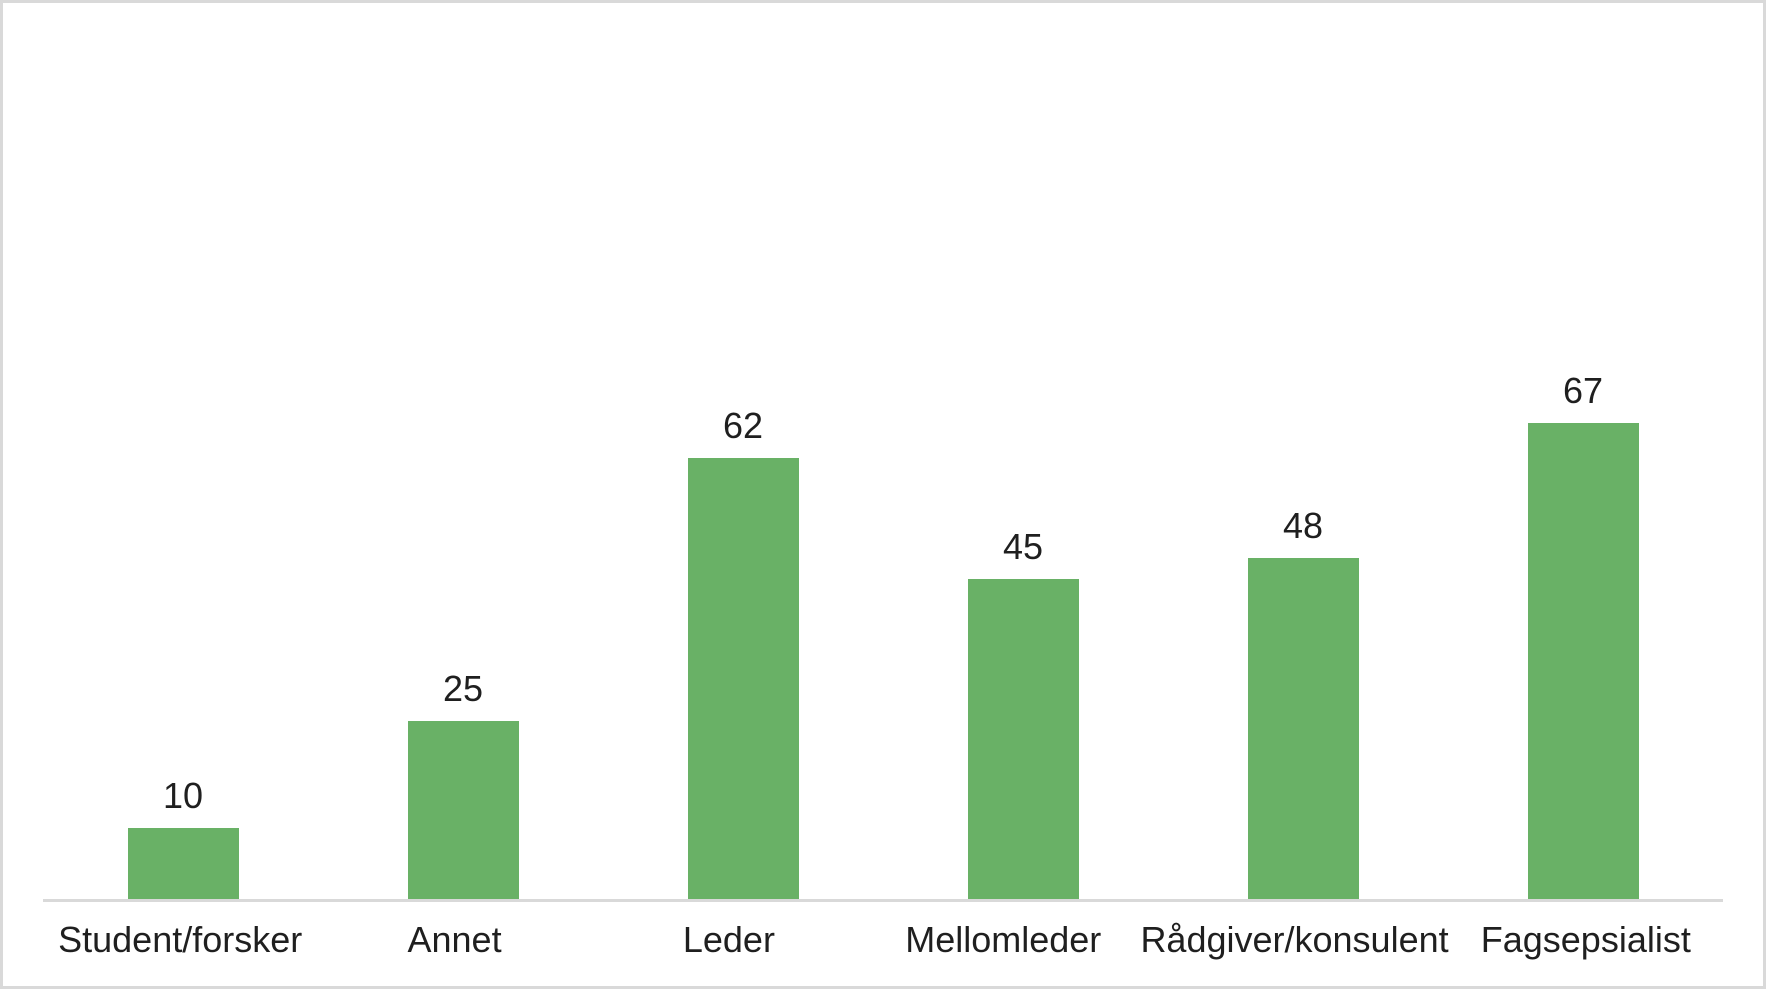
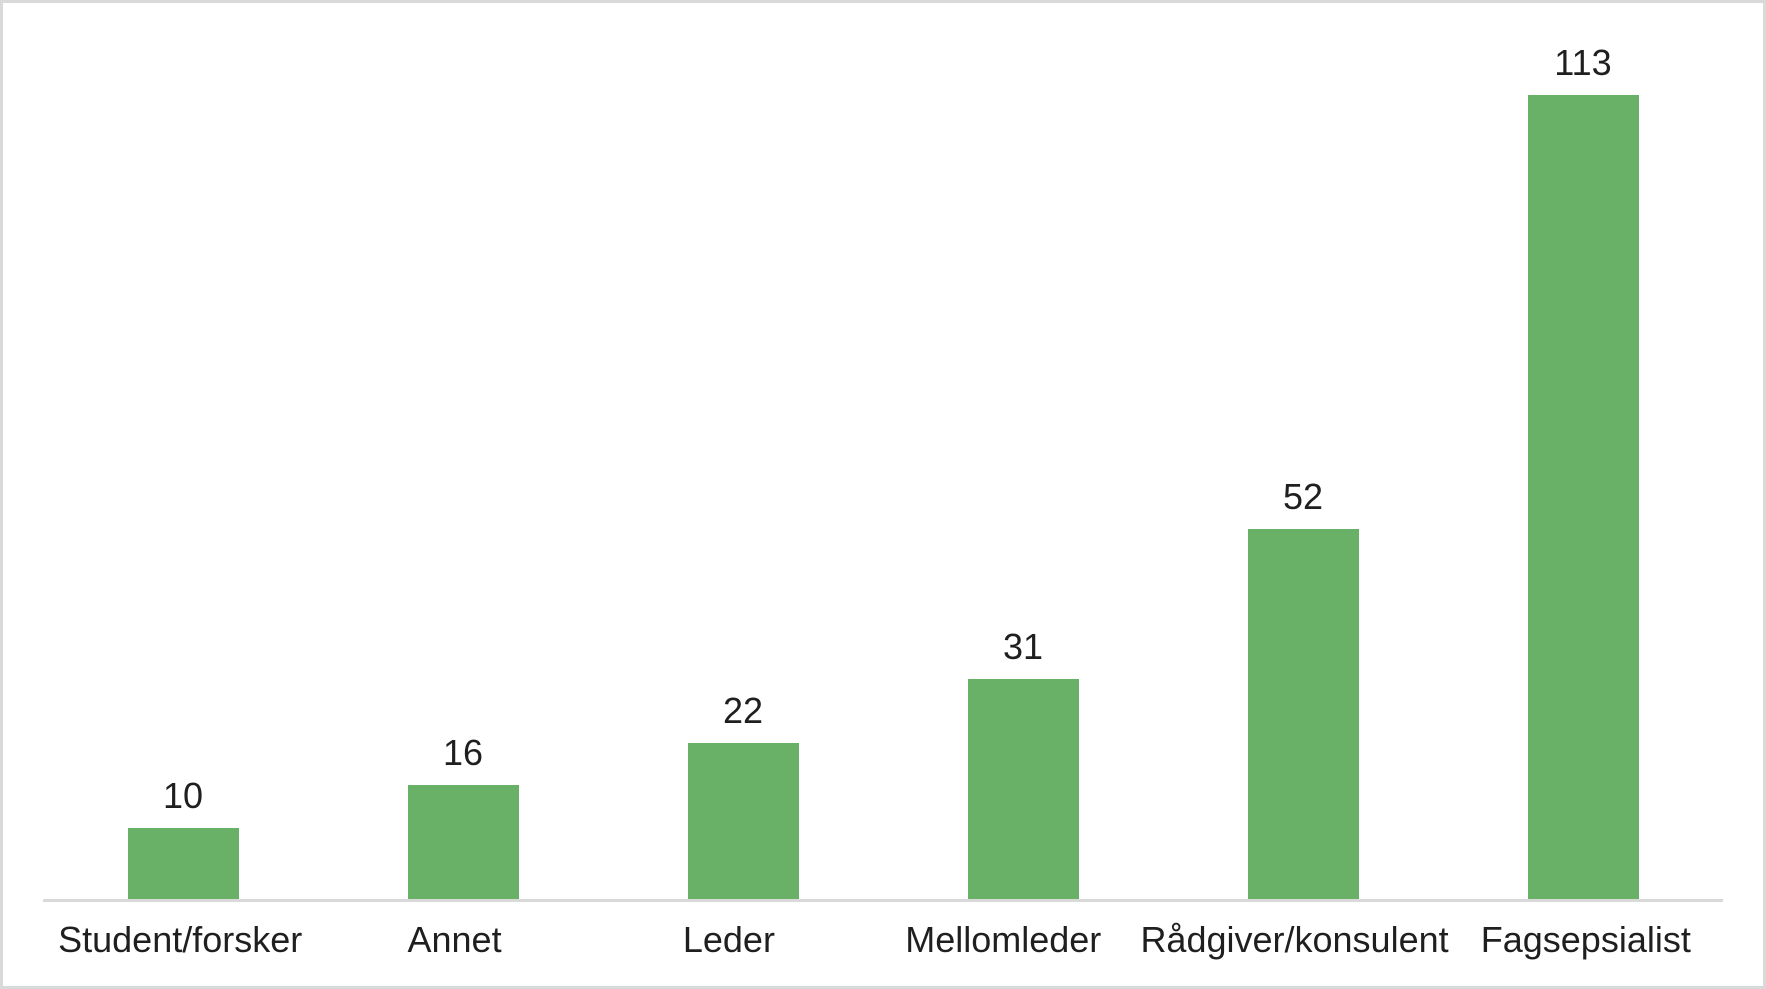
Annet: 25 -> 16
Leder: 62 -> 22
Mellomleder: 45 -> 31
Rådgiver/konsulent: 48 -> 52
Fagsepsialist: 67 -> 113
